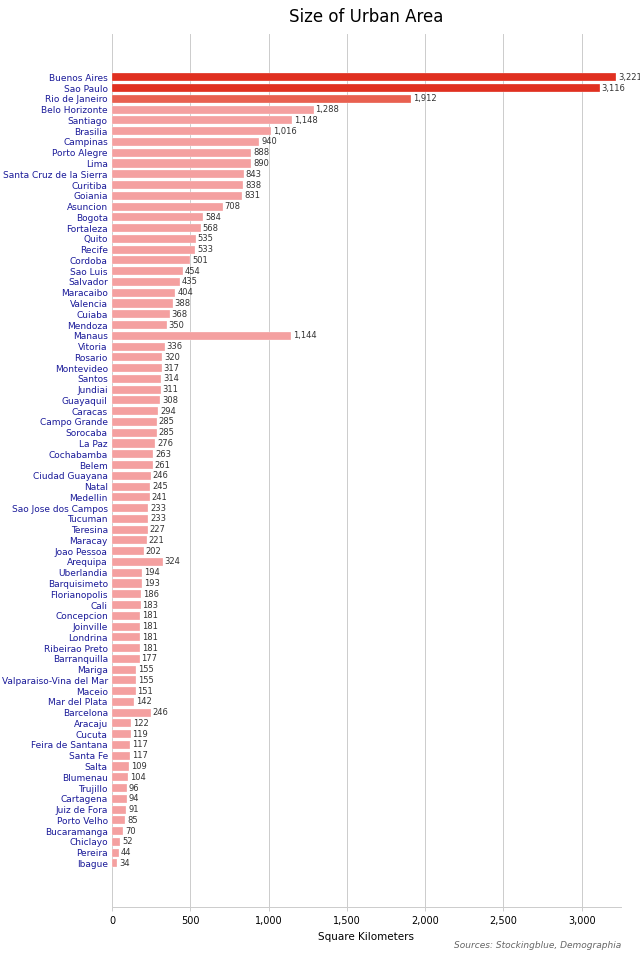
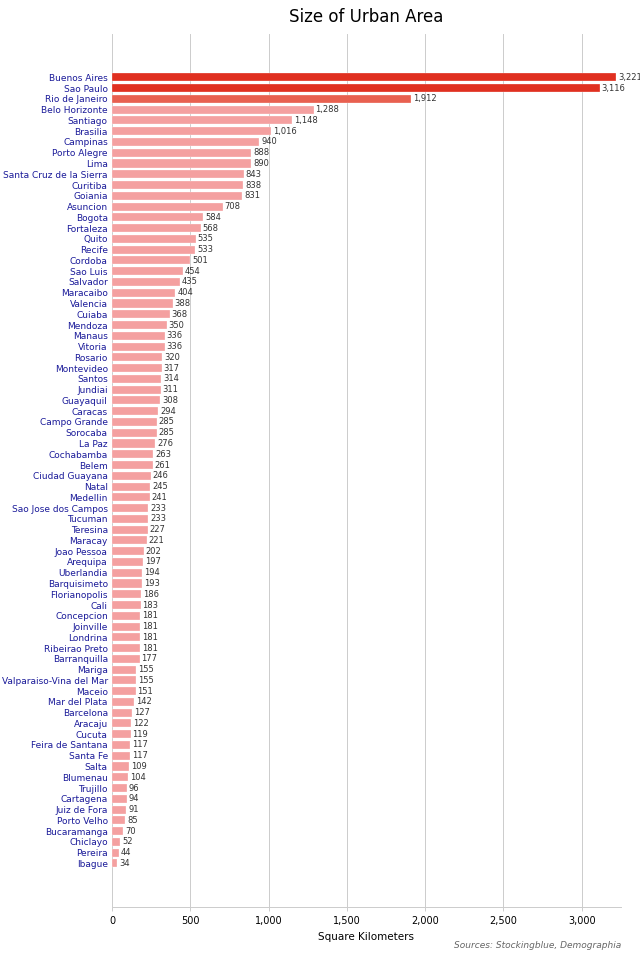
Manaus: 1,144 -> 336
Arequipa: 324 -> 197
Barcelona: 246 -> 127
